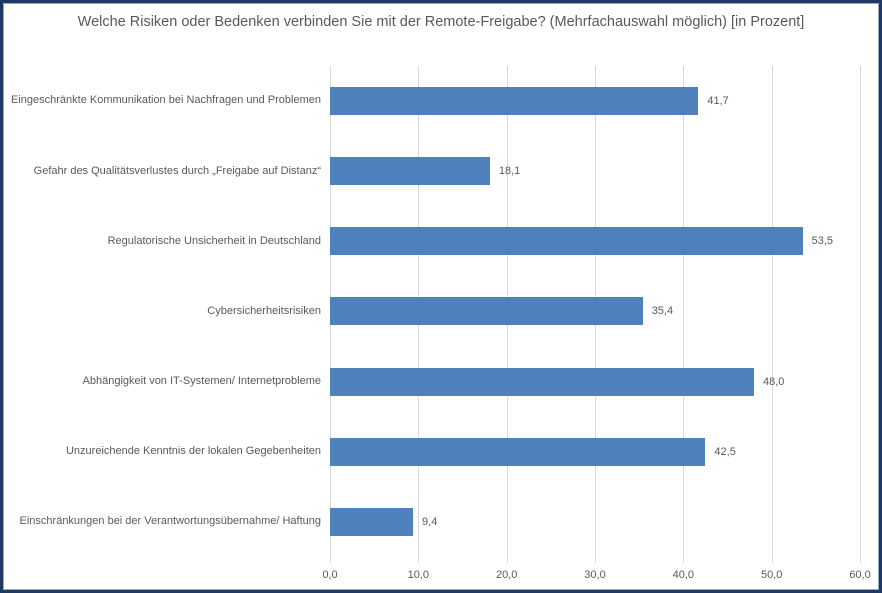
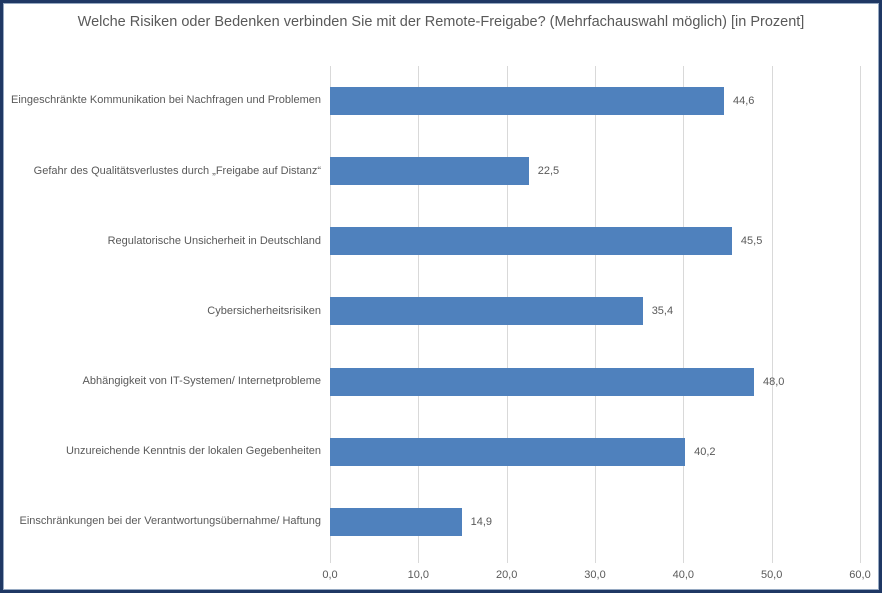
Eingeschränkte Kommunikation bei Nachfragen und Problemen: 41,7 -> 44,6
Gefahr des Qualitätsverlustes durch „Freigabe auf Distanz“: 18,1 -> 22,5
Regulatorische Unsicherheit in Deutschland: 53,5 -> 45,5
Unzureichende Kenntnis der lokalen Gegebenheiten: 42,5 -> 40,2
Einschränkungen bei der Verantwortungsübernahme/ Haftung: 9,4 -> 14,9
